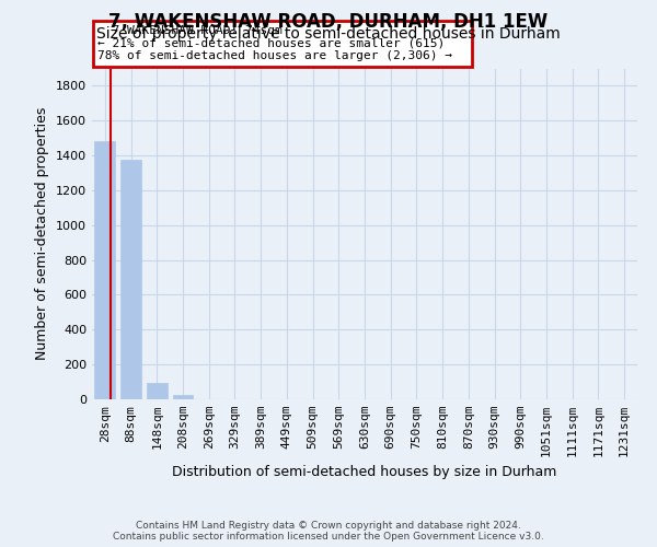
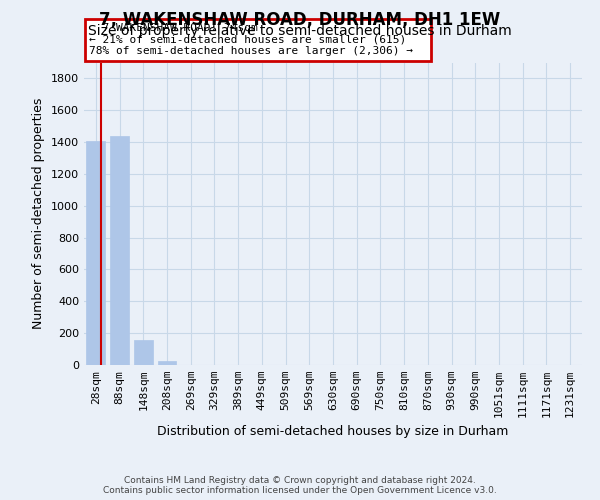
28sqm: 1480 -> 1410
88sqm: 1380 -> 1440
148sqm: 100 -> 160
